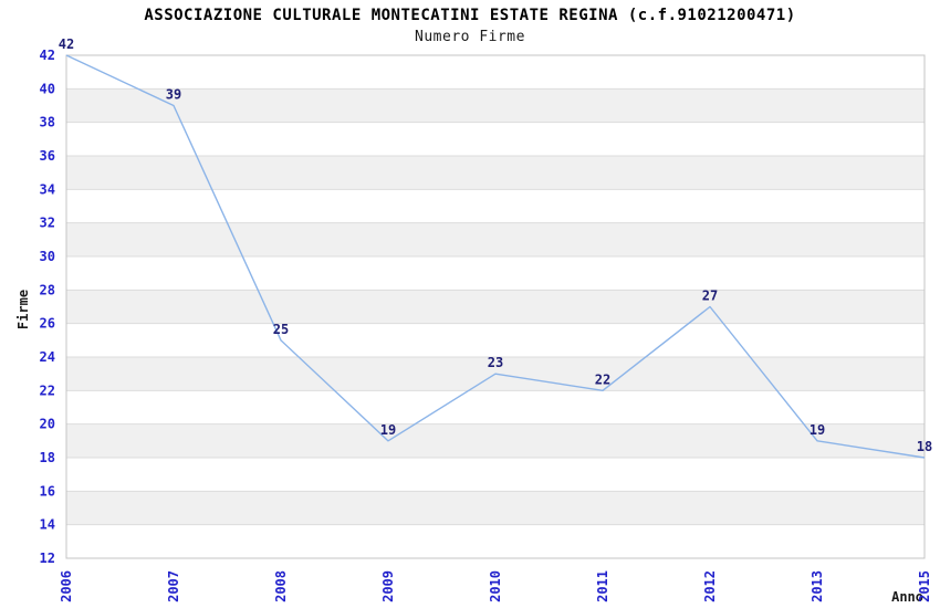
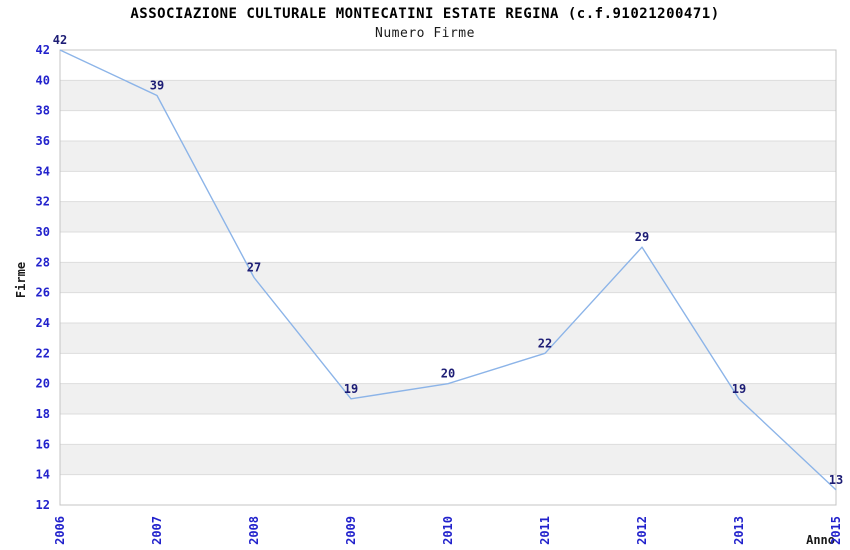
2008: 25 -> 27
2010: 23 -> 20
2012: 27 -> 29
2015: 18 -> 13
